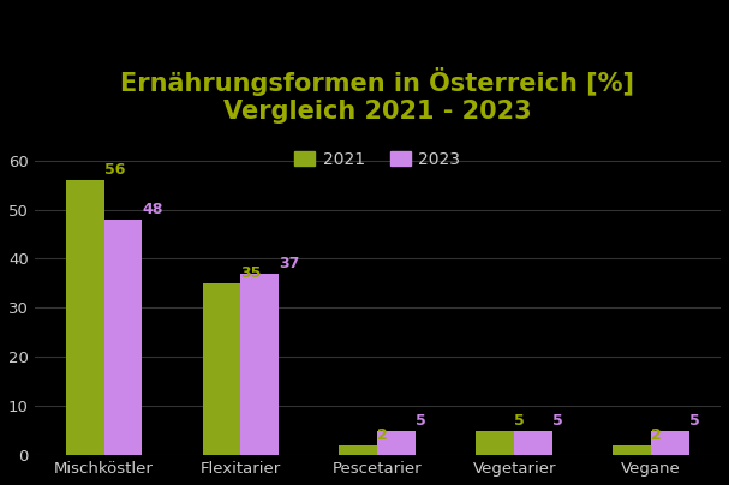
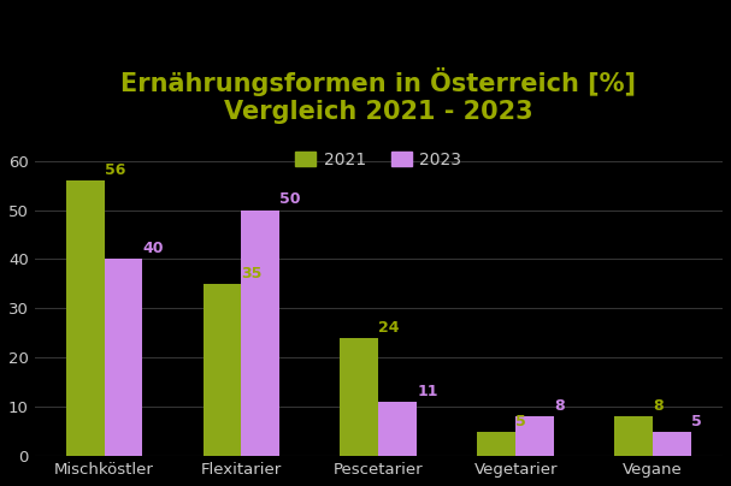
2023/Mischköstler: 48 -> 40
2023/Flexitarier: 37 -> 50
2021/Pescetarier: 2 -> 24
2023/Pescetarier: 5 -> 11
2023/Vegetarier: 5 -> 8
2021/Vegane: 2 -> 8
